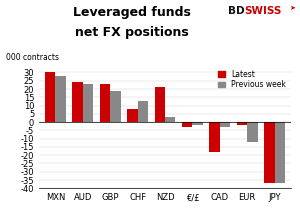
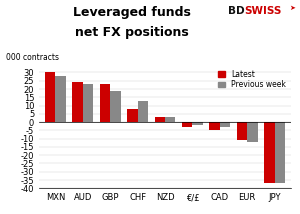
Latest/NZD: 21 -> 3
Latest/CAD: -18 -> -5
Latest/EUR: -2 -> -11
